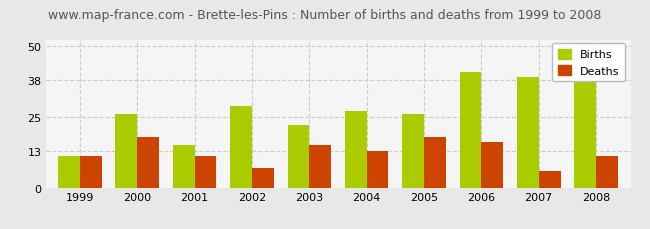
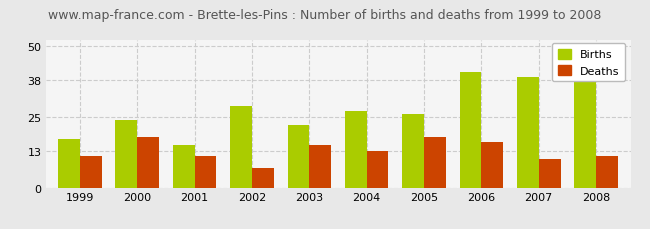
Births/1999: 11 -> 17
Births/2000: 26 -> 24
Deaths/2007: 6 -> 10
